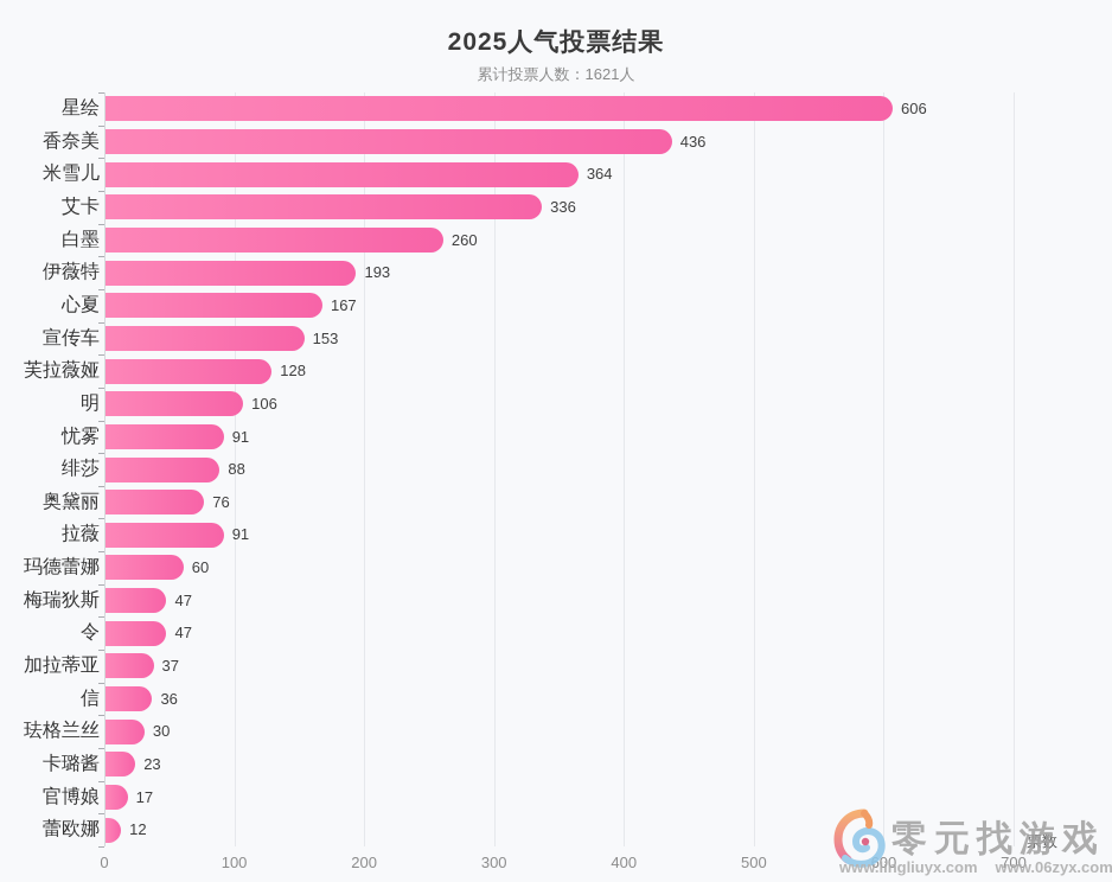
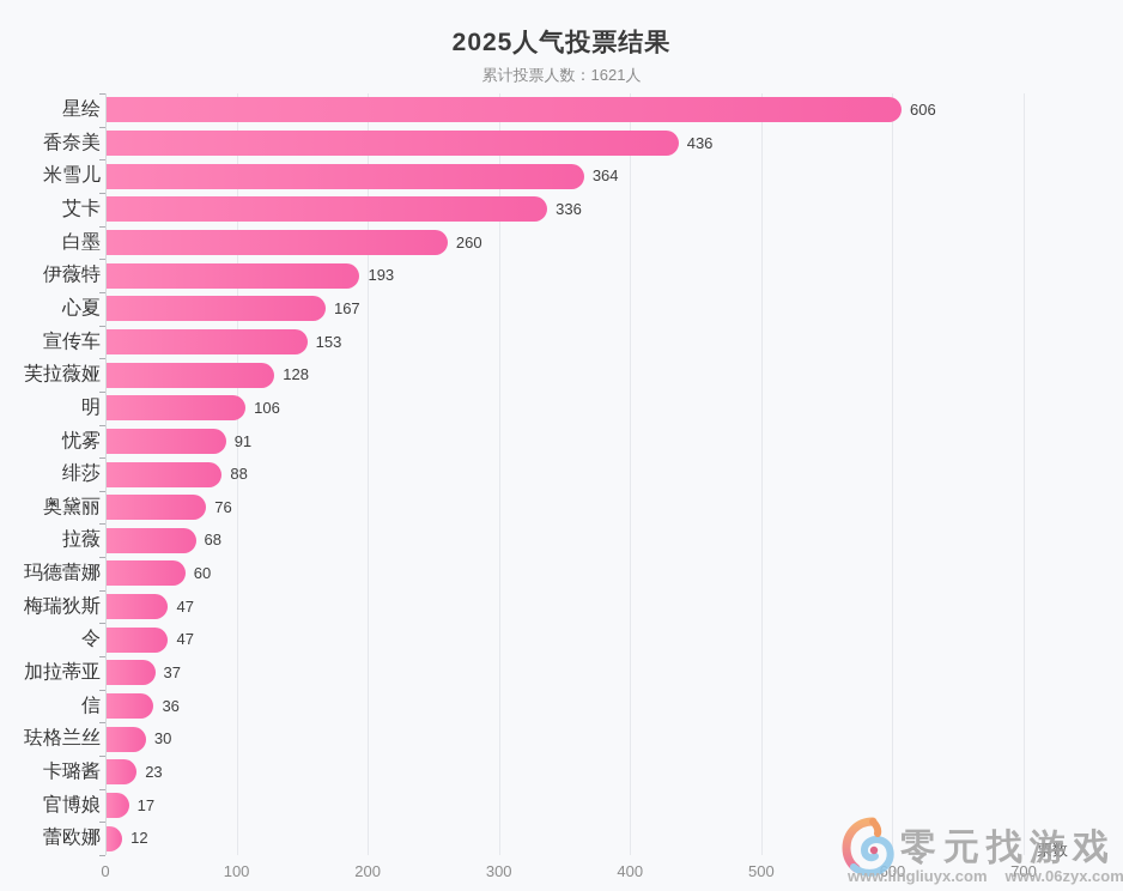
拉薇: 91 -> 68
